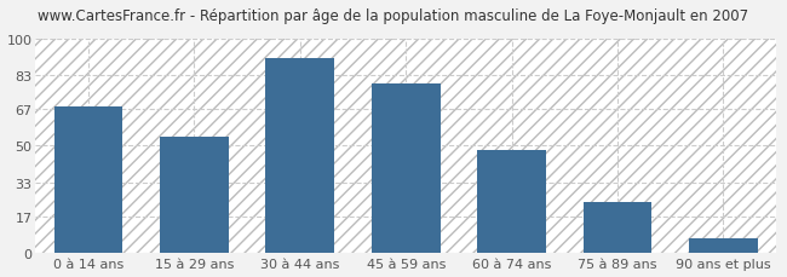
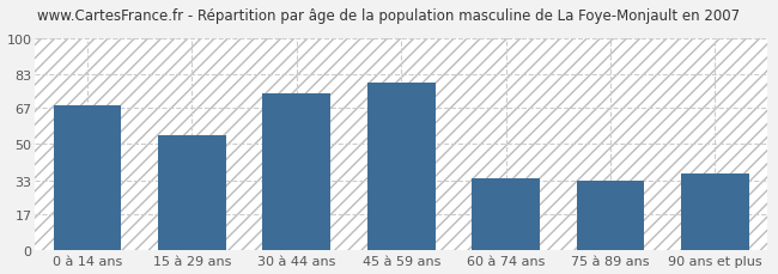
30 à 44 ans: 91 -> 74
60 à 74 ans: 48 -> 34
75 à 89 ans: 24 -> 33
90 ans et plus: 7 -> 36
